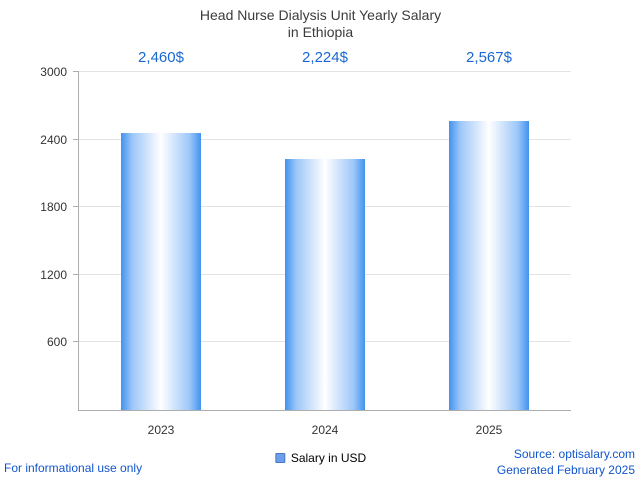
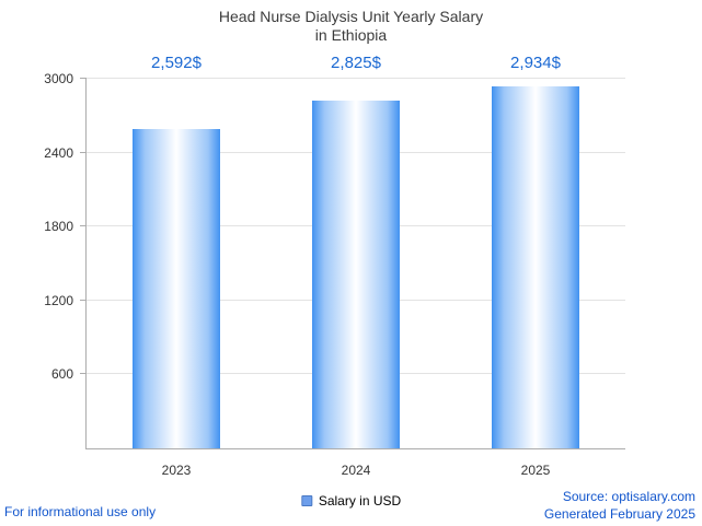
2023: 2,460 -> 2,592
2024: 2,224 -> 2,825
2025: 2,567 -> 2,934
